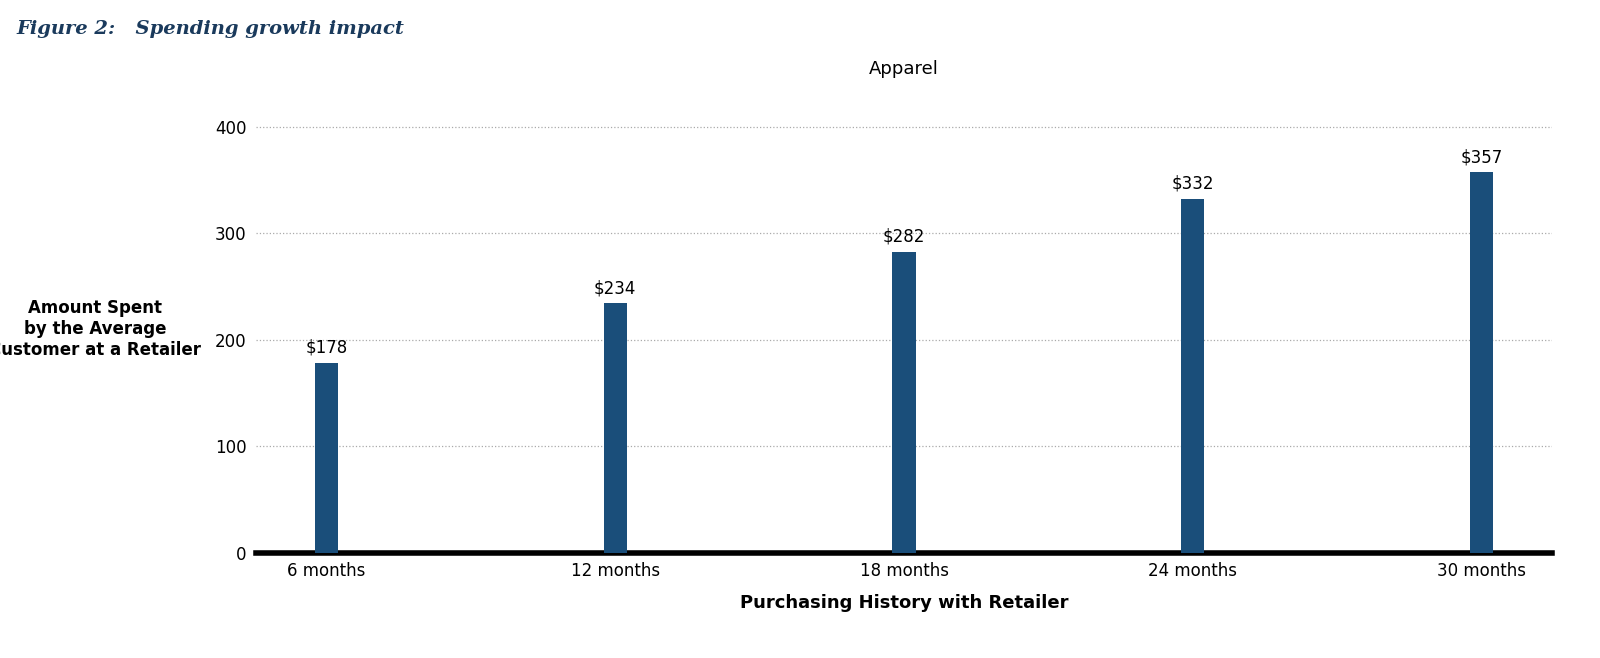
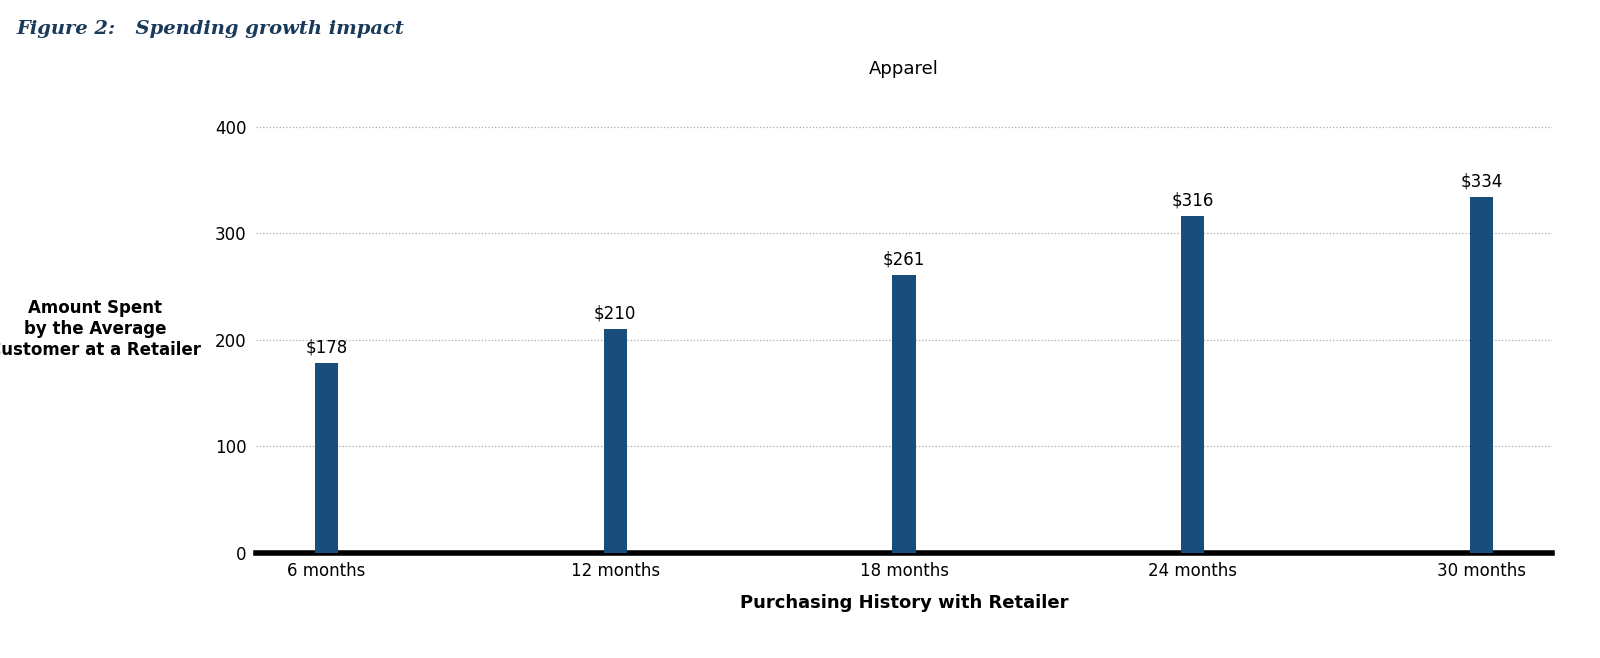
12 months: $234 -> $210
18 months: $282 -> $261
24 months: $332 -> $316
30 months: $357 -> $334
